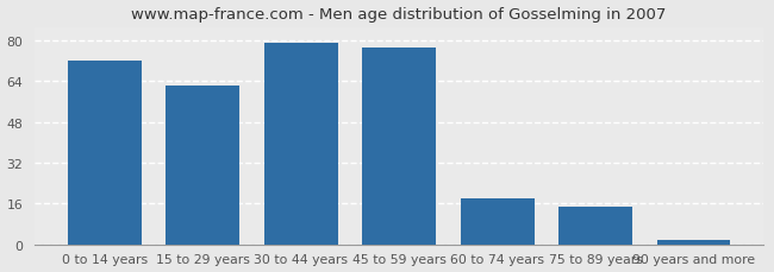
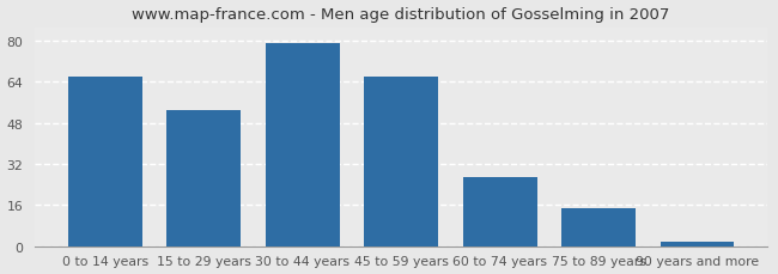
0 to 14 years: 72 -> 66
15 to 29 years: 62 -> 53
45 to 59 years: 77 -> 66
60 to 74 years: 18 -> 27
